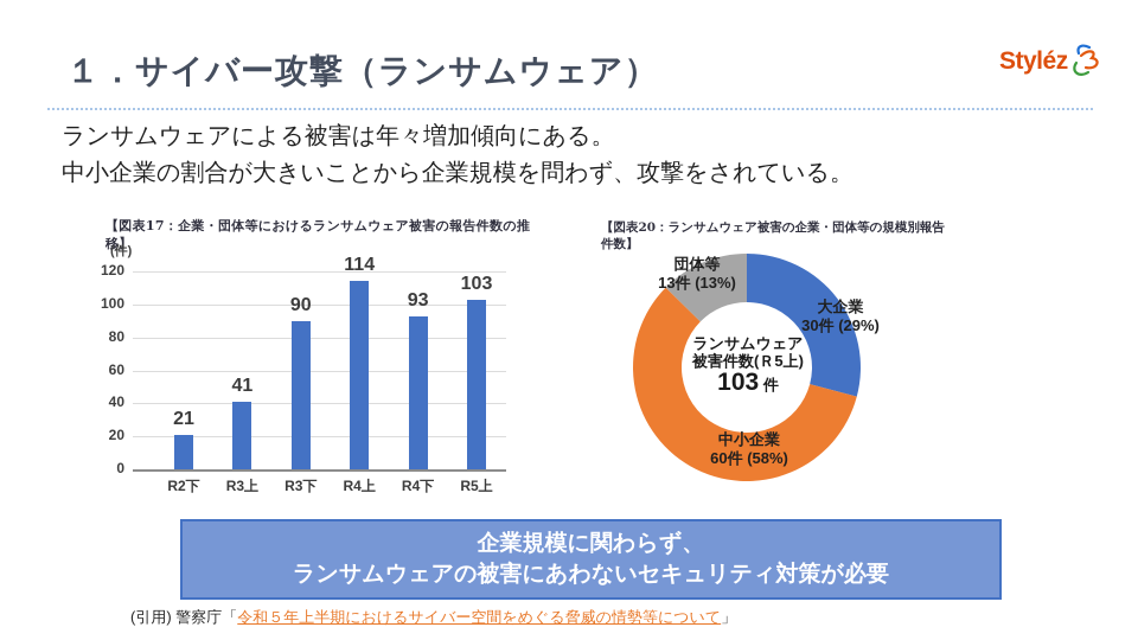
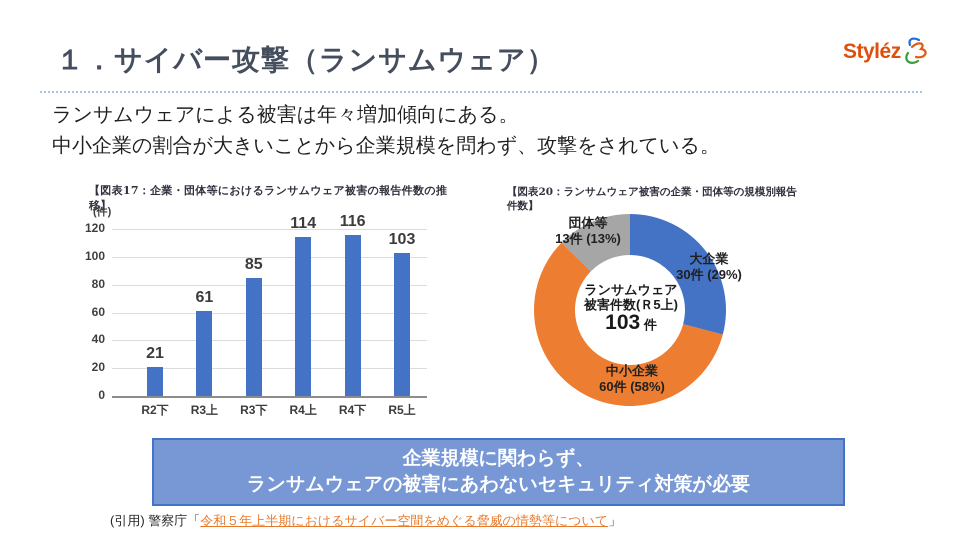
【図表17：企業・団体等におけるランサムウェア被害の報告件数の推移】/R3上: 41 -> 61
【図表17：企業・団体等におけるランサムウェア被害の報告件数の推移】/R3下: 90 -> 85
【図表17：企業・団体等におけるランサムウェア被害の報告件数の推移】/R4下: 93 -> 116
